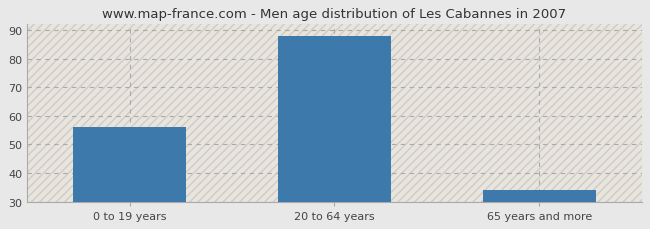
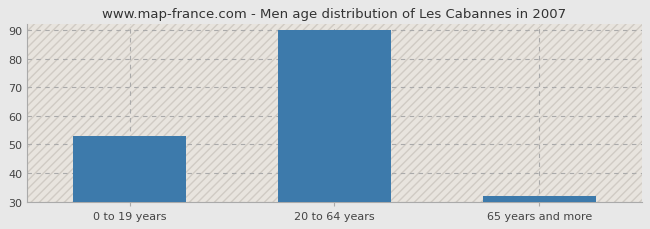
0 to 19 years: 56 -> 53
20 to 64 years: 88 -> 90
65 years and more: 34 -> 32
